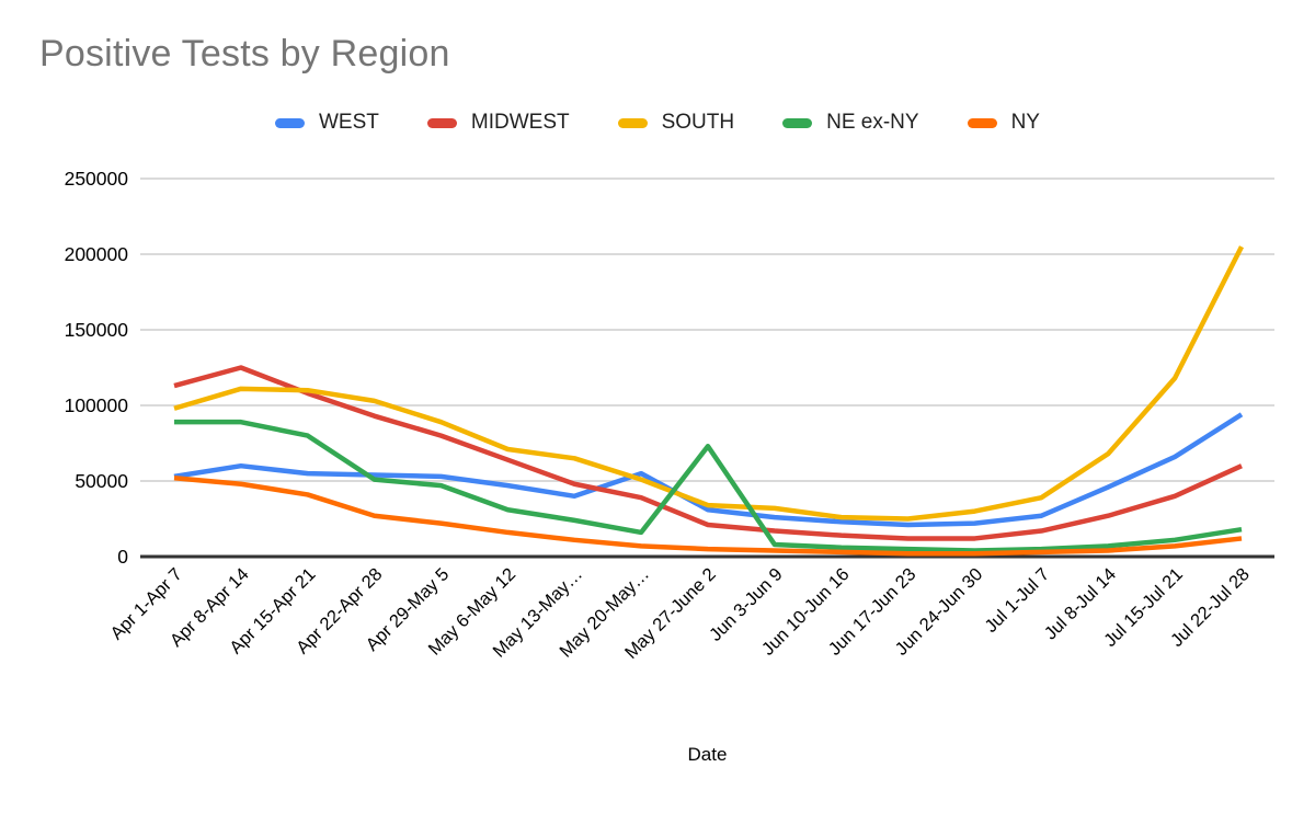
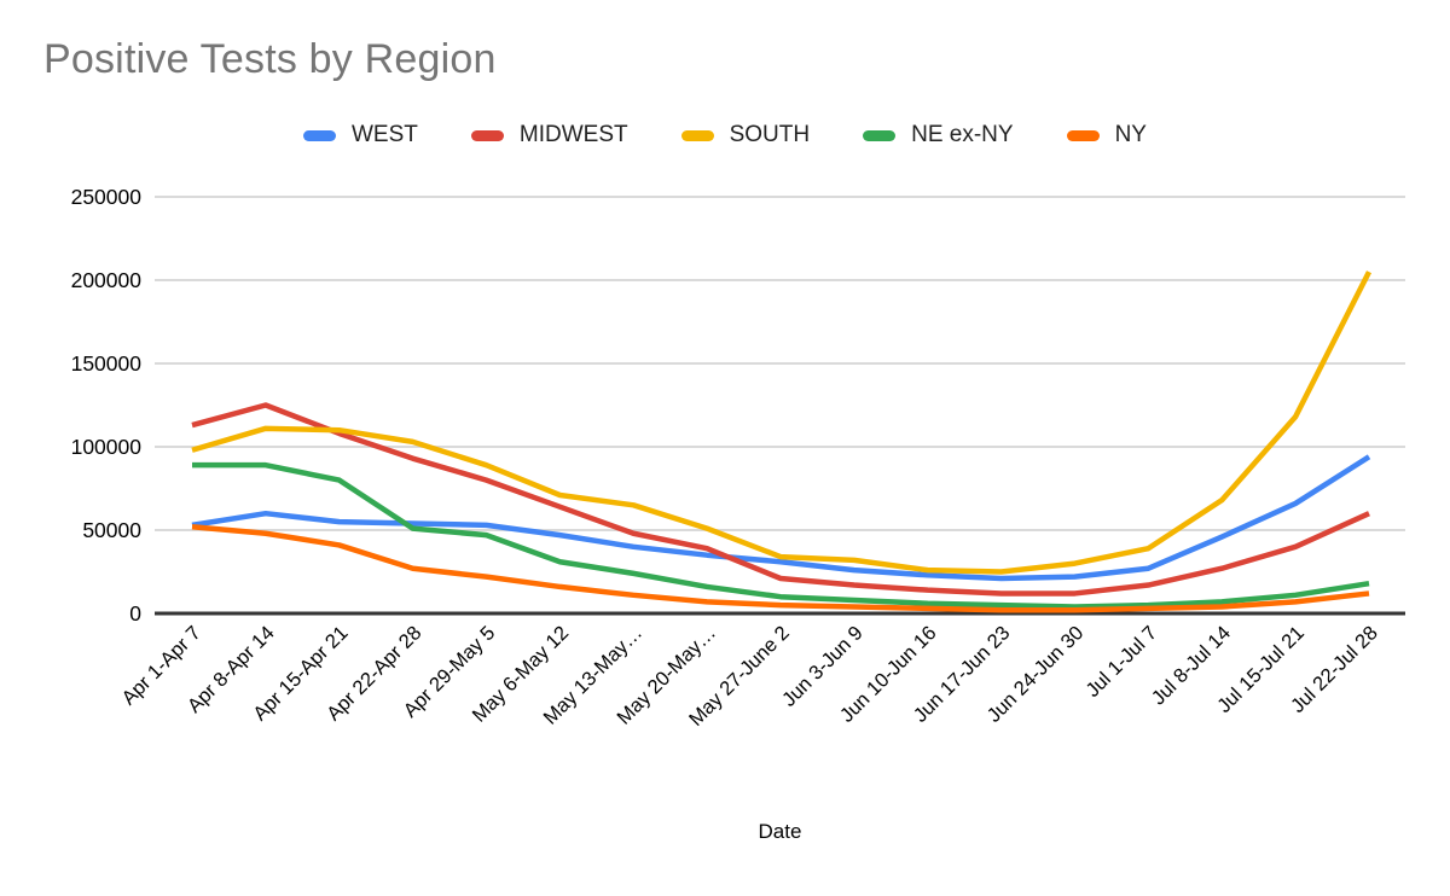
WEST/May 20-May…: 55000 -> 35000
NE ex-NY/May 27-June 2: 73000 -> 10000
